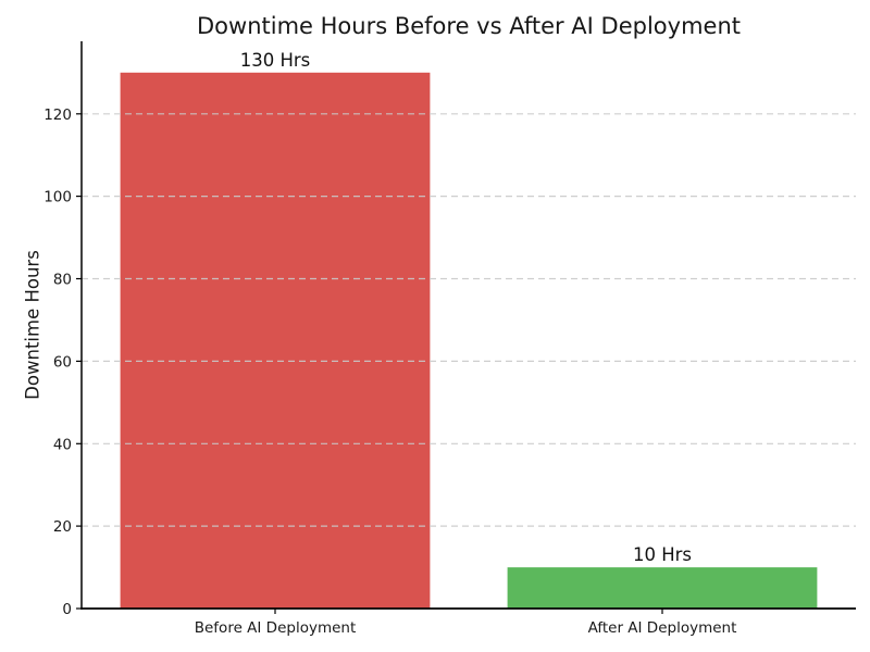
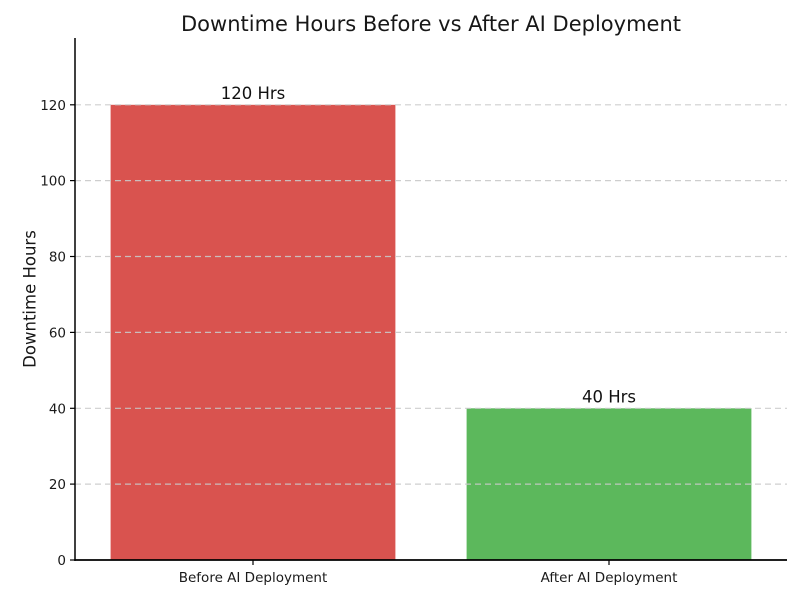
Before AI Deployment: 130 -> 120
After AI Deployment: 10 -> 40
